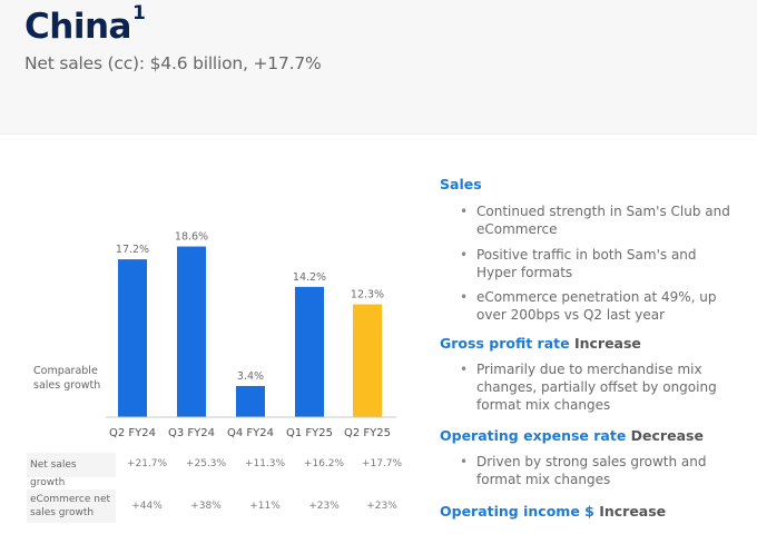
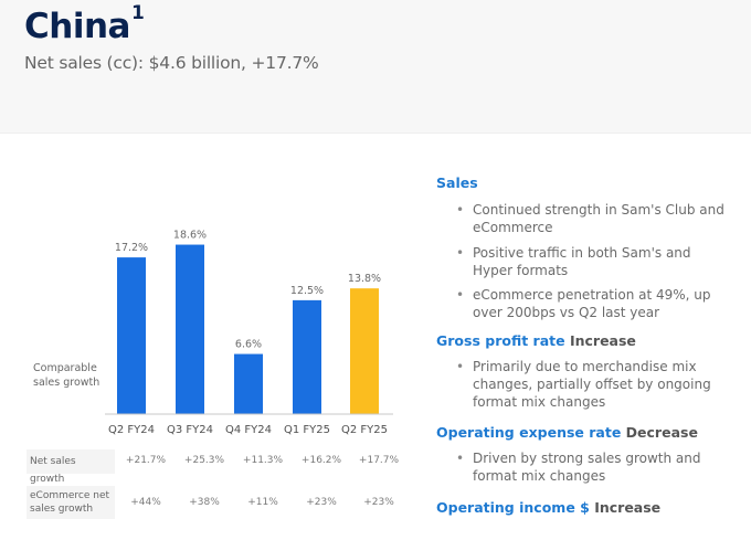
Q4 FY24: 3.4% -> 6.6%
Q1 FY25: 14.2% -> 12.5%
Q2 FY25: 12.3% -> 13.8%
